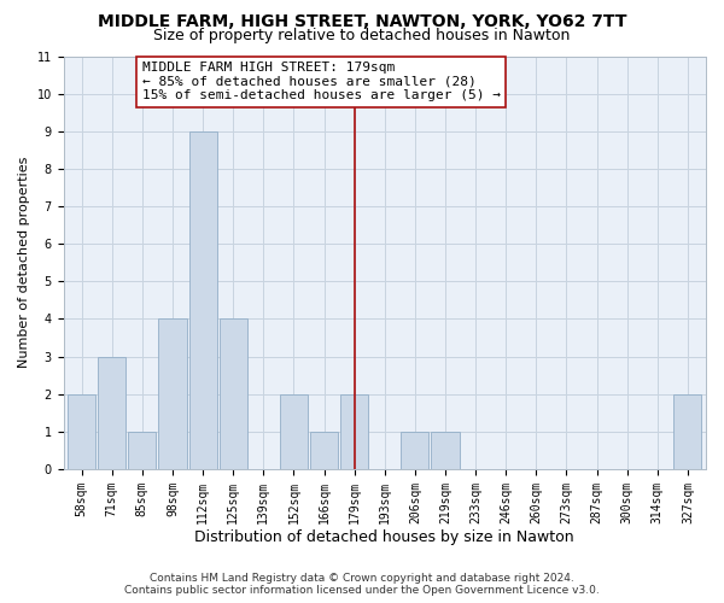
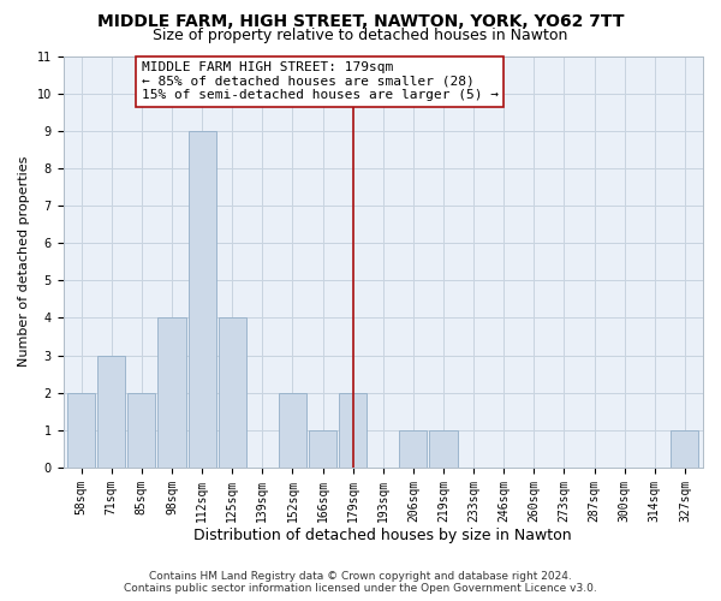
85sqm: 1 -> 2
327sqm: 2 -> 1
